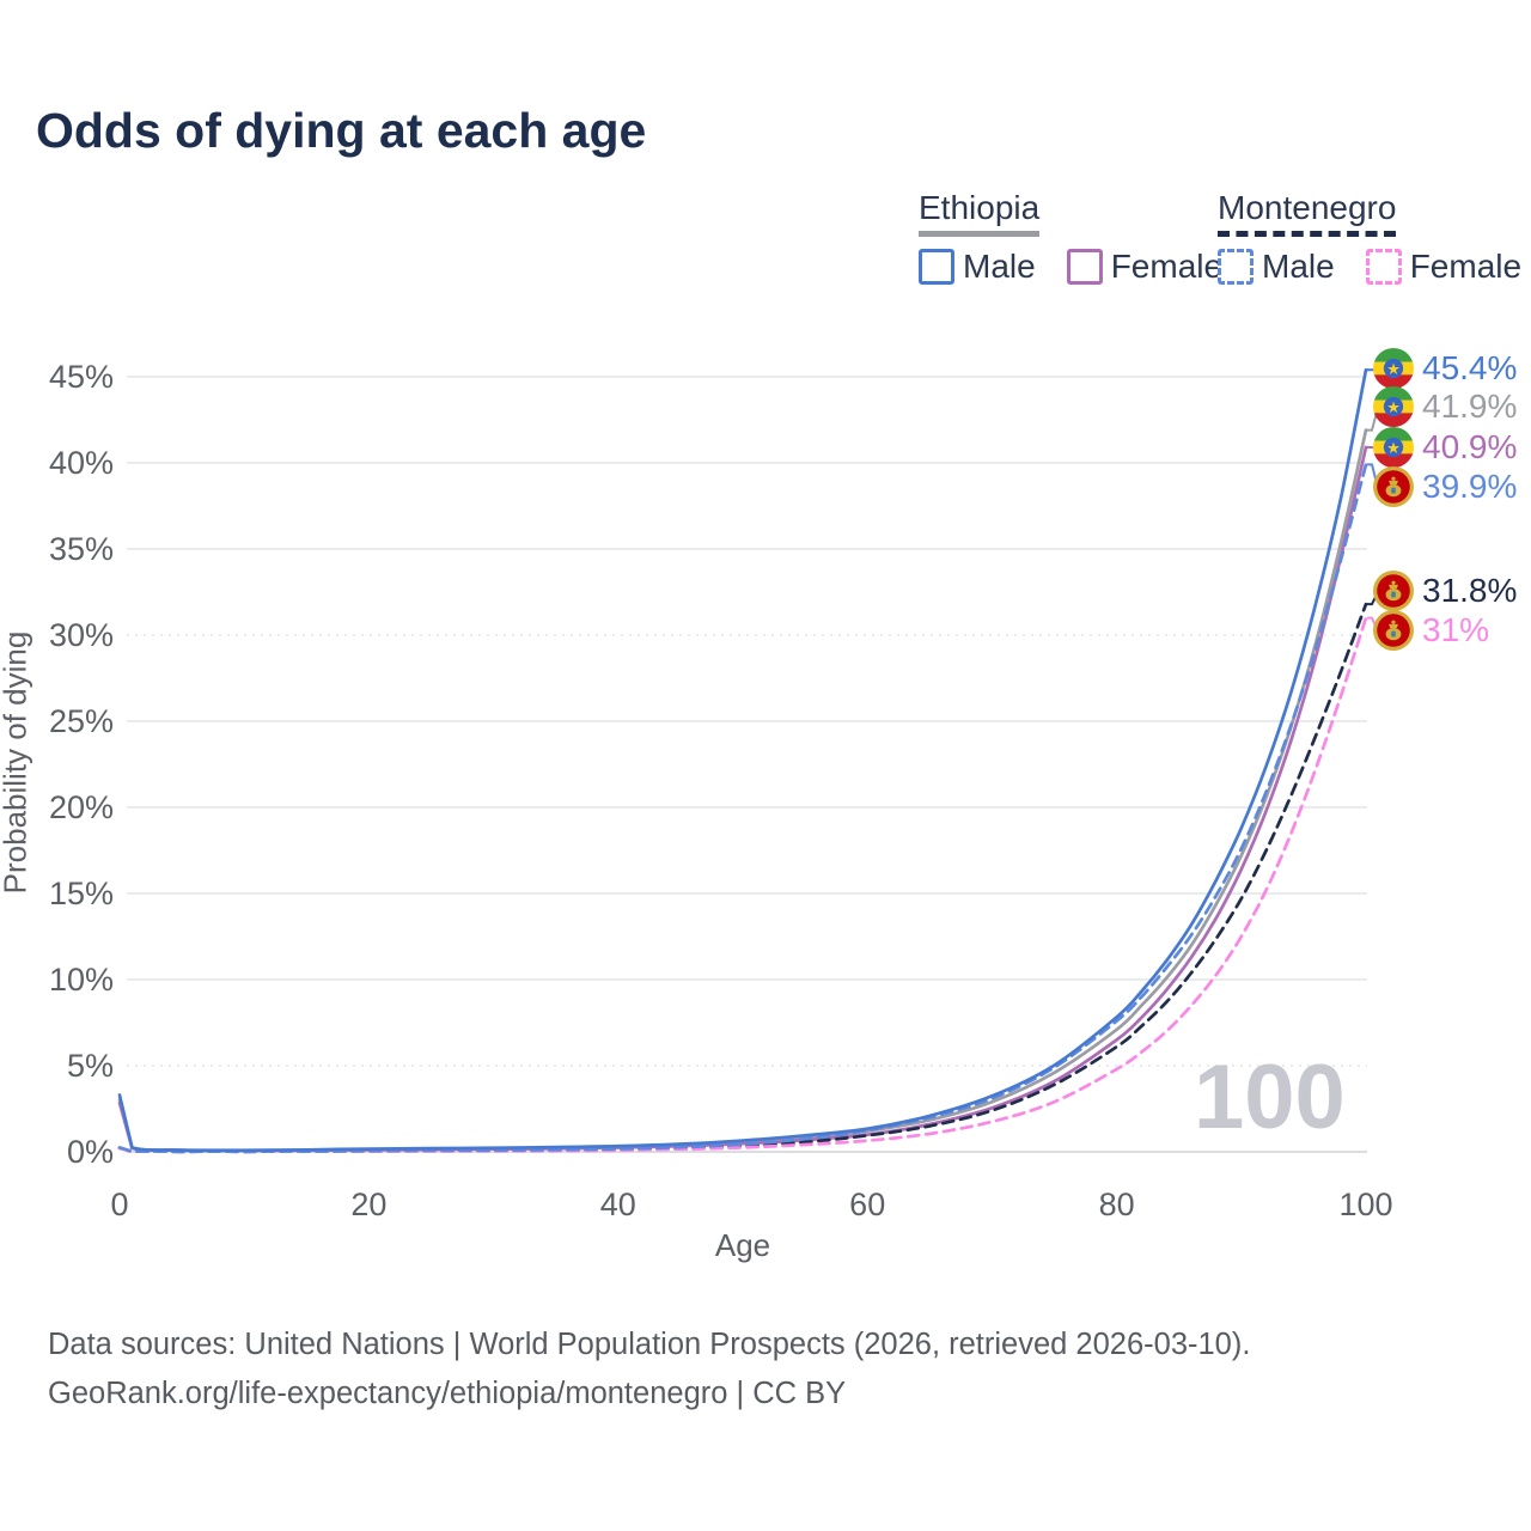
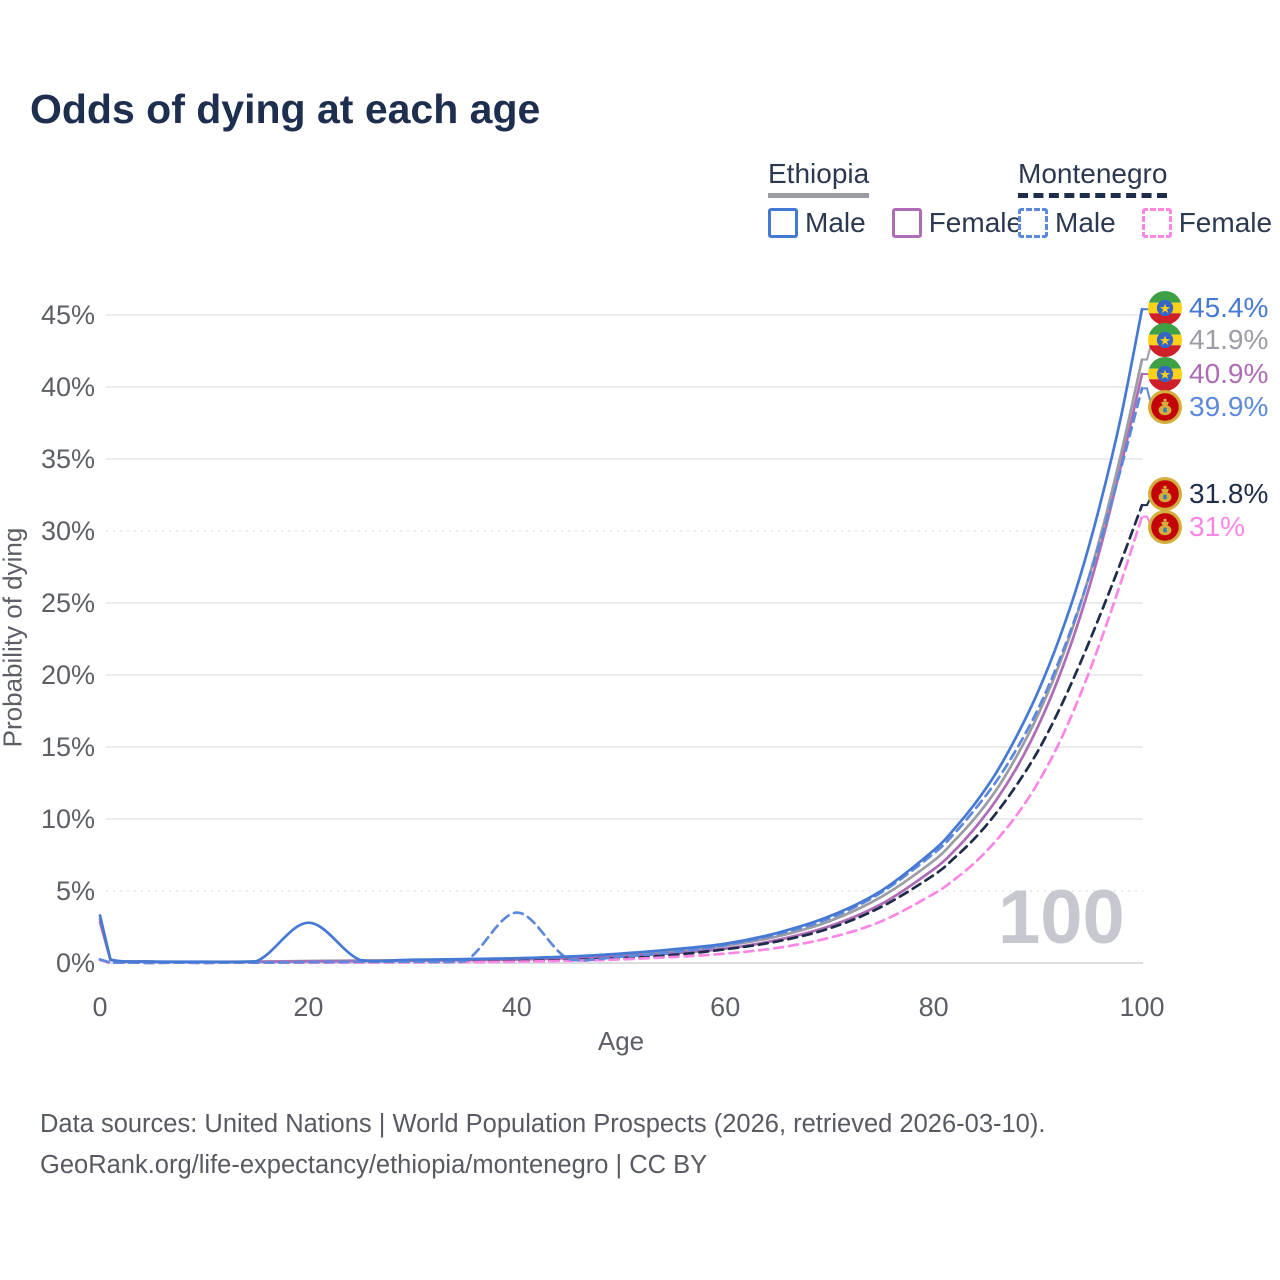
Ethiopia Male/20: 0.2% -> 2.8%
Montenegro Male/40: 0.2% -> 3.5%
